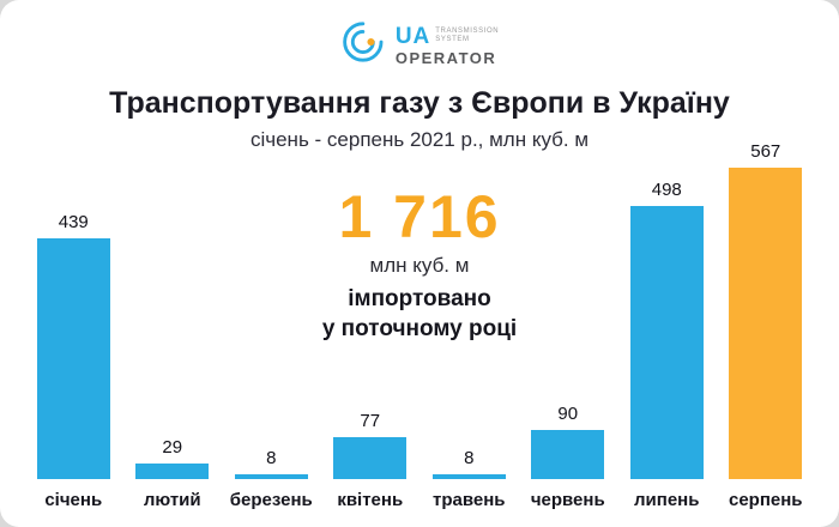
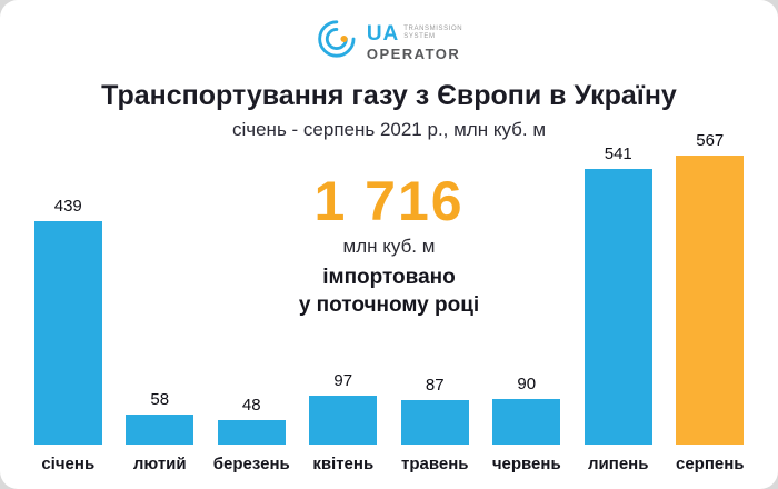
лютий: 29 -> 58
березень: 8 -> 48
квітень: 77 -> 97
травень: 8 -> 87
липень: 498 -> 541
